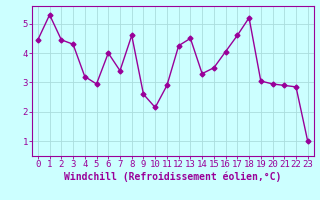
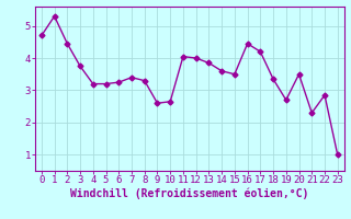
0: 4.45 -> 4.70
3: 4.30 -> 3.75
5: 2.95 -> 3.20
6: 4.00 -> 3.25
8: 4.60 -> 3.30
10: 2.15 -> 2.65
11: 2.90 -> 4.05
12: 4.25 -> 4.00
13: 4.50 -> 3.85
14: 3.30 -> 3.60
16: 4.05 -> 4.45
17: 4.60 -> 4.20
18: 5.20 -> 3.35
19: 3.05 -> 2.70
20: 2.95 -> 3.50
21: 2.90 -> 2.30
